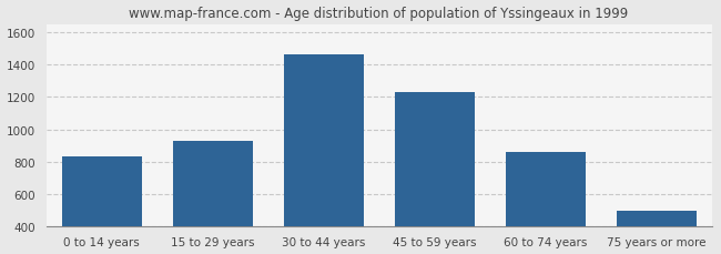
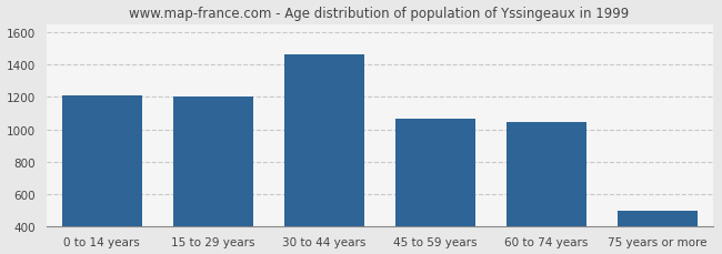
0 to 14 years: 830 -> 1210
15 to 29 years: 930 -> 1200
45 to 59 years: 1230 -> 1060
60 to 74 years: 860 -> 1040
